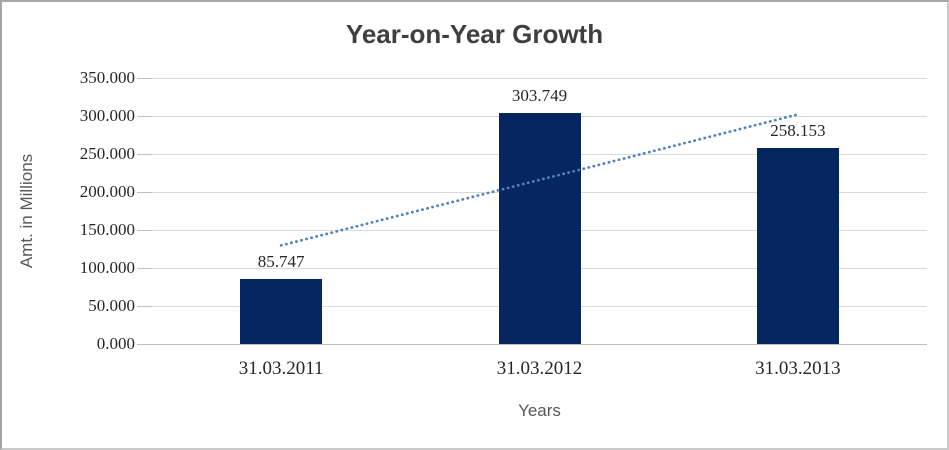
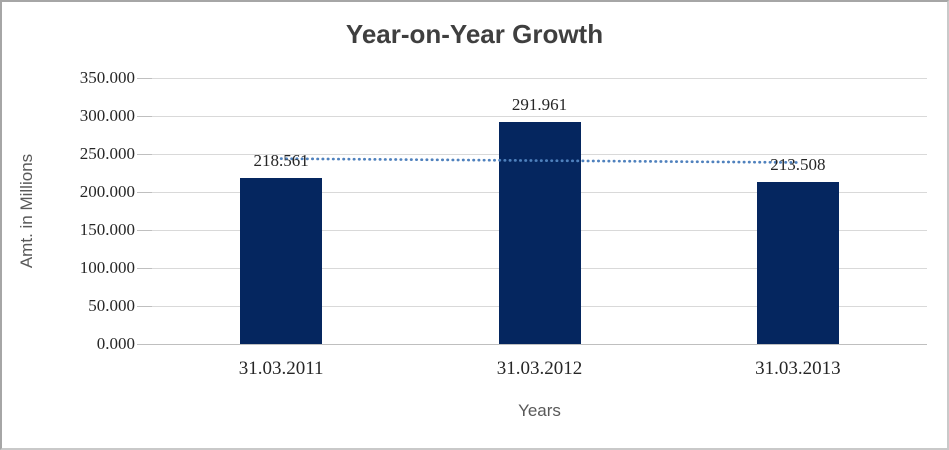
31.03.2011: 85.747 -> 218.561
31.03.2012: 303.749 -> 291.961
31.03.2013: 258.153 -> 213.508
